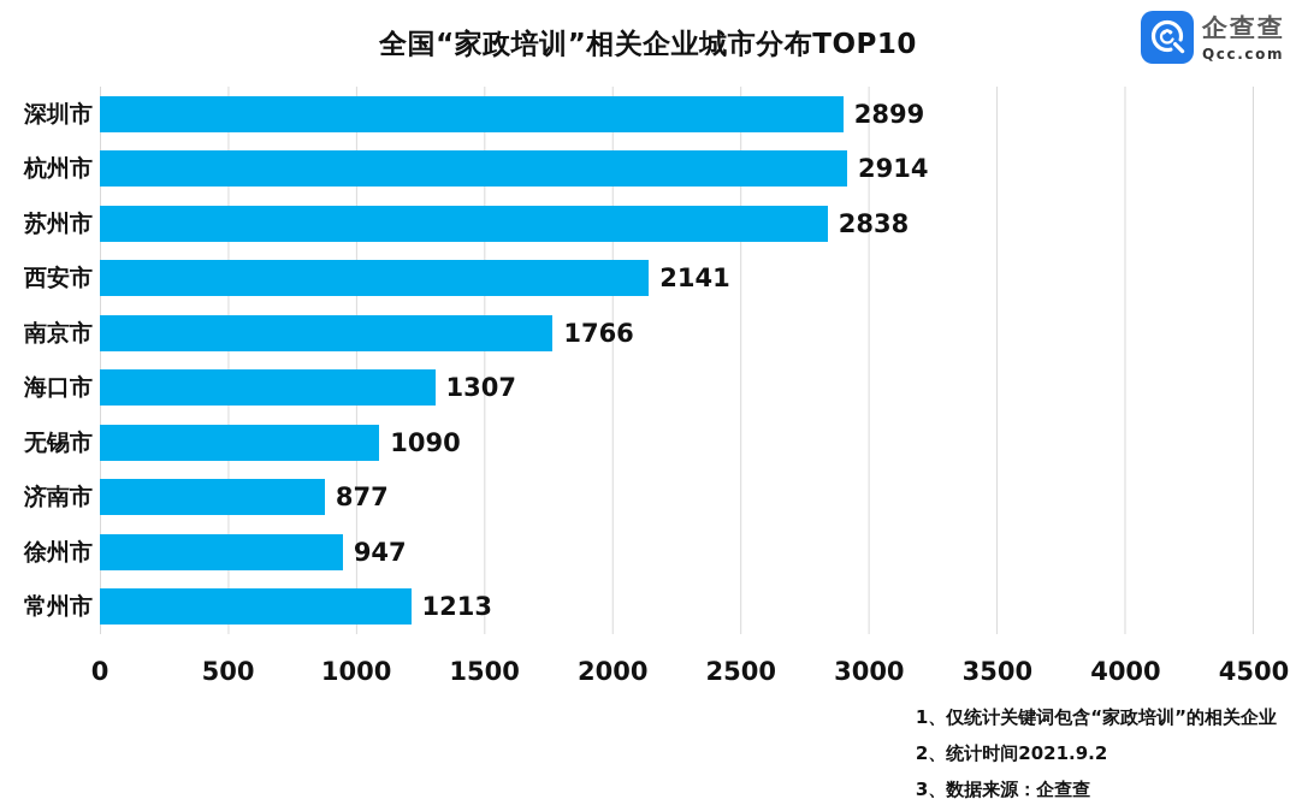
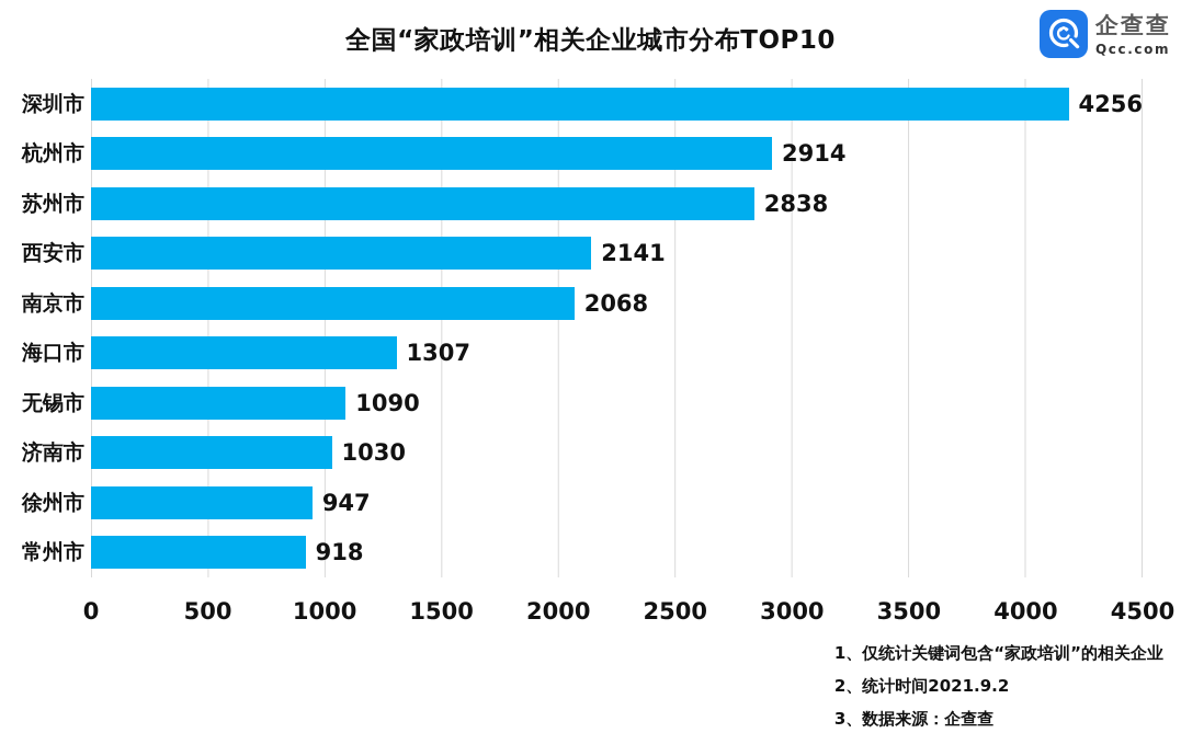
深圳市: 2899 -> 4256
南京市: 1766 -> 2068
济南市: 877 -> 1030
常州市: 1213 -> 918
